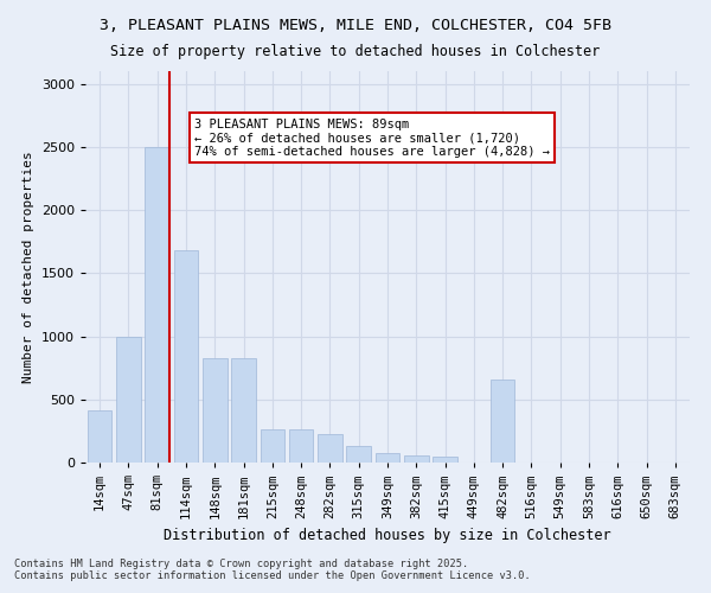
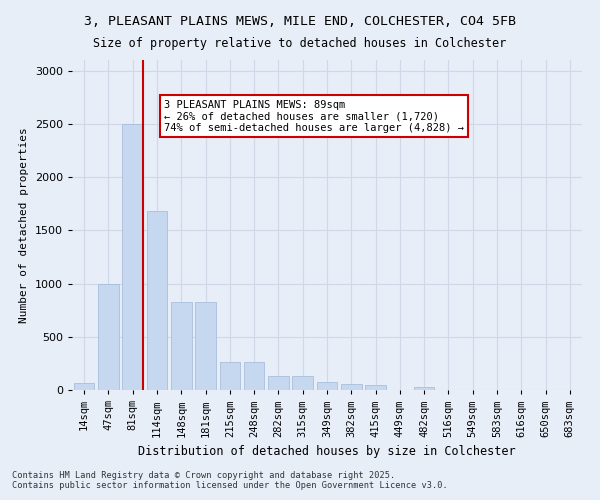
14sqm: 410 -> 70
282sqm: 230 -> 130
482sqm: 660 -> 30
